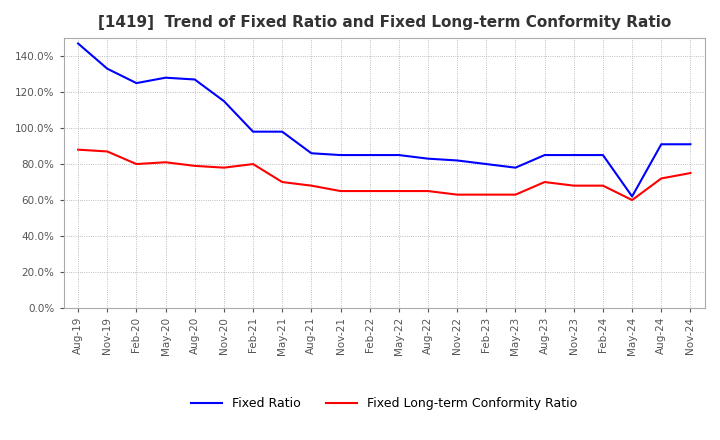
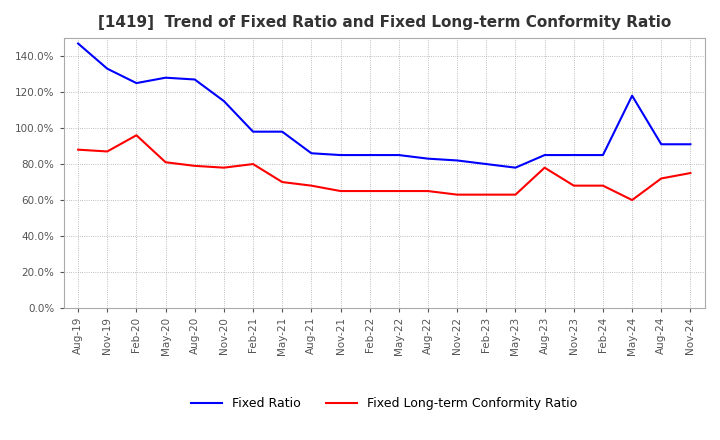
Fixed Long-term Conformity Ratio/Feb-20: 80% -> 96%
Fixed Long-term Conformity Ratio/Aug-23: 70% -> 78%
Fixed Ratio/May-24: 62% -> 118%
